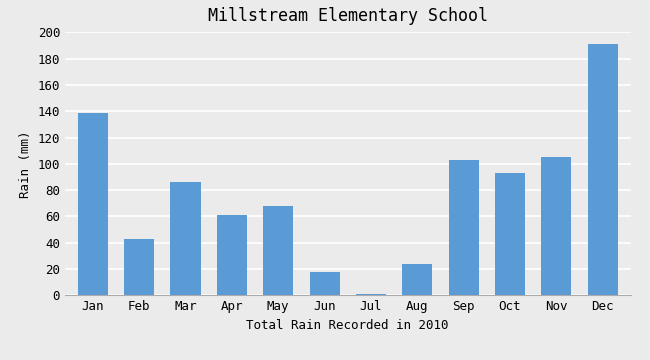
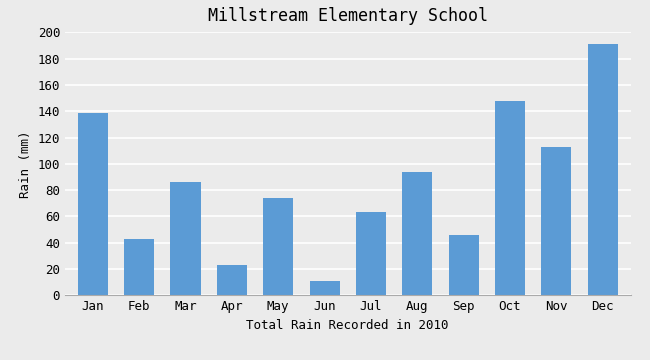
Apr: 61 -> 23
May: 68 -> 74
Jun: 18 -> 11
Jul: 1 -> 63
Aug: 24 -> 94
Sep: 103 -> 46
Oct: 93 -> 148
Nov: 105 -> 113
